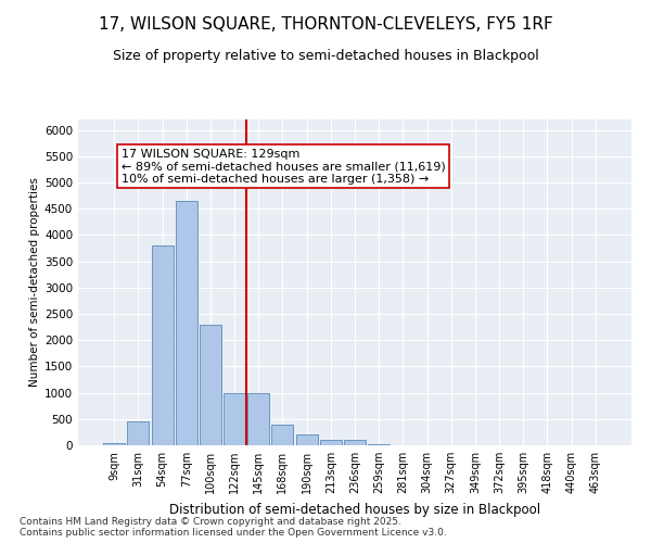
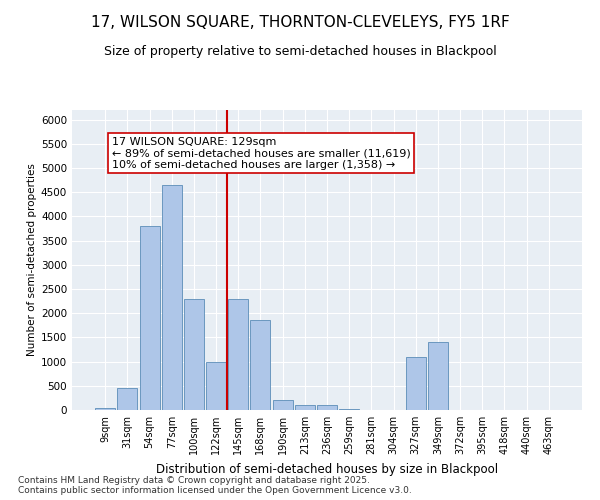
145sqm: 1000 -> 2300
168sqm: 400 -> 1850
327sqm: 0 -> 1100
349sqm: 0 -> 1400
